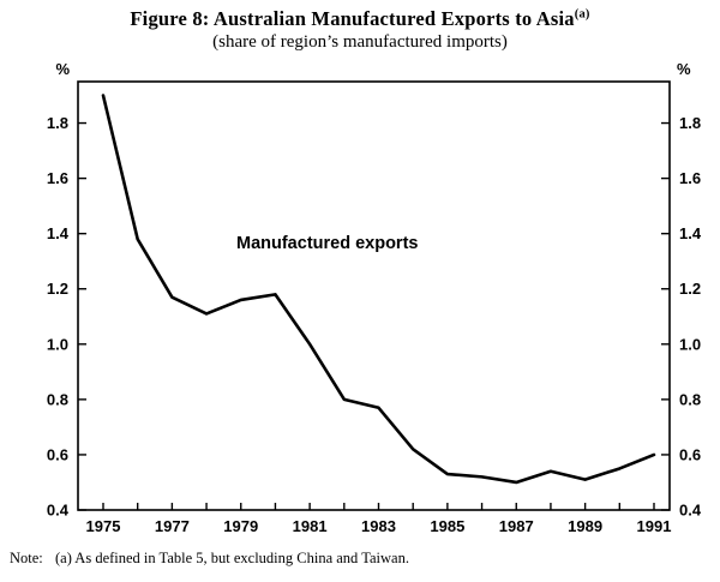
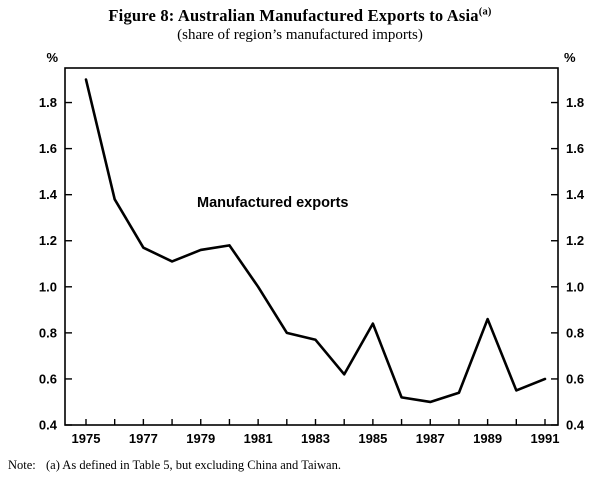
1985: 0.53 -> 0.84
1989: 0.51 -> 0.86
